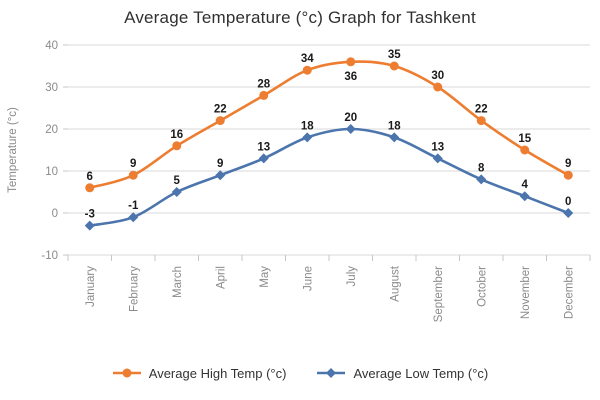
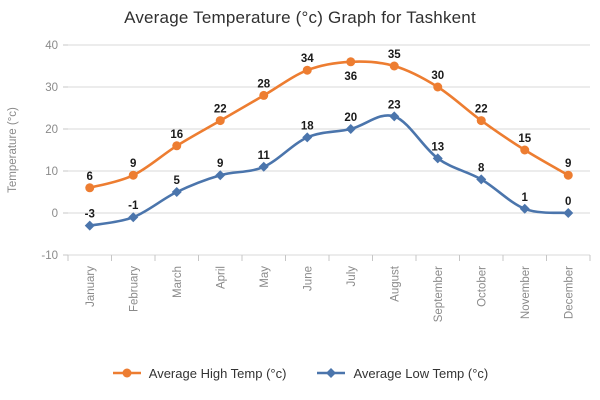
Average Low Temp (°c)/May: 13 -> 11
Average Low Temp (°c)/August: 18 -> 23
Average Low Temp (°c)/November: 4 -> 1
